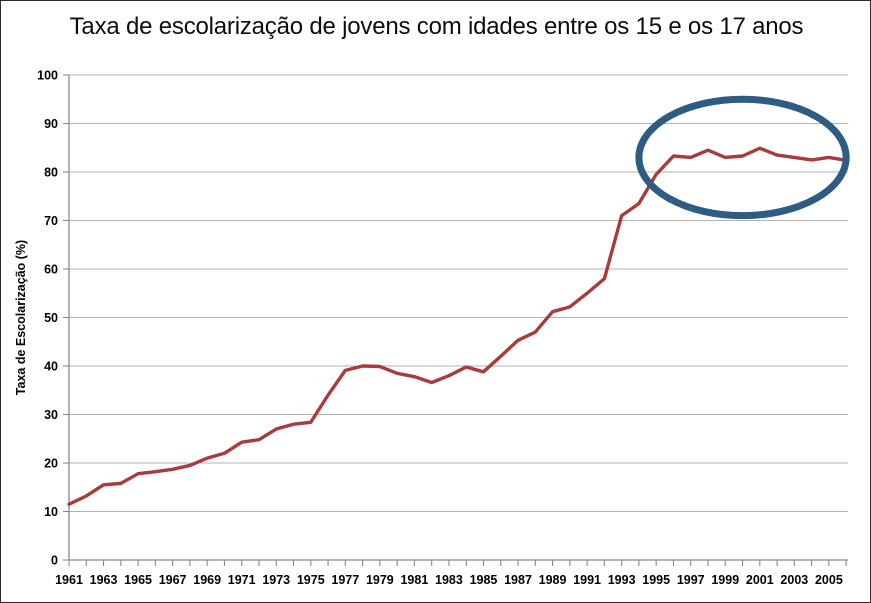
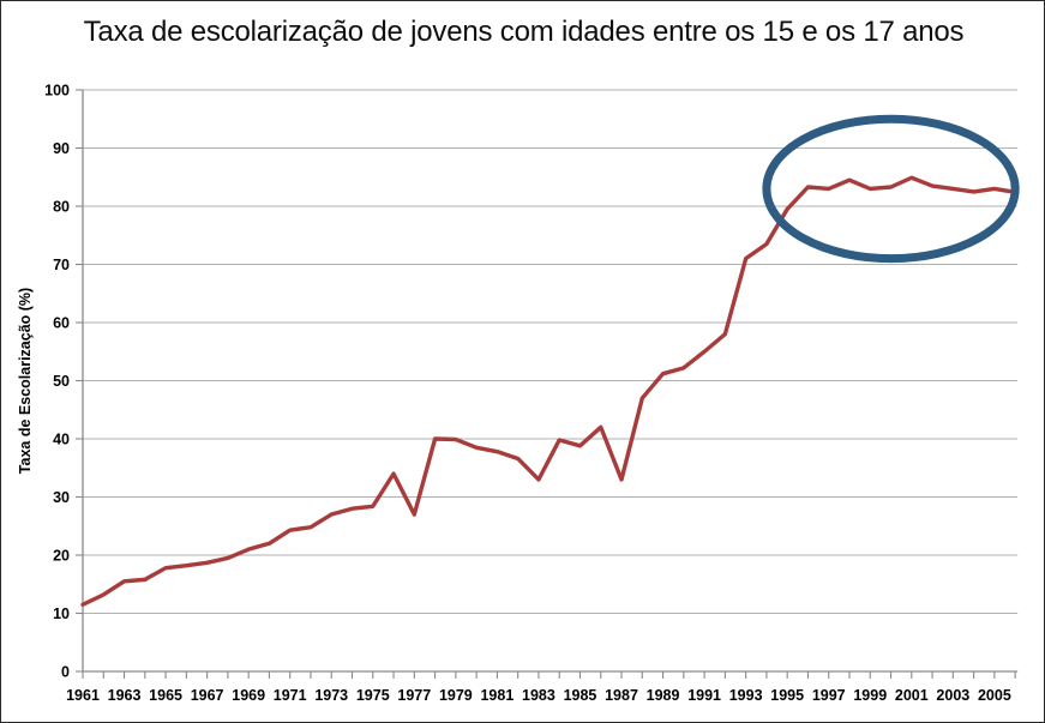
1977: 39 -> 27
1983: 38 -> 33
1987: 45 -> 33
